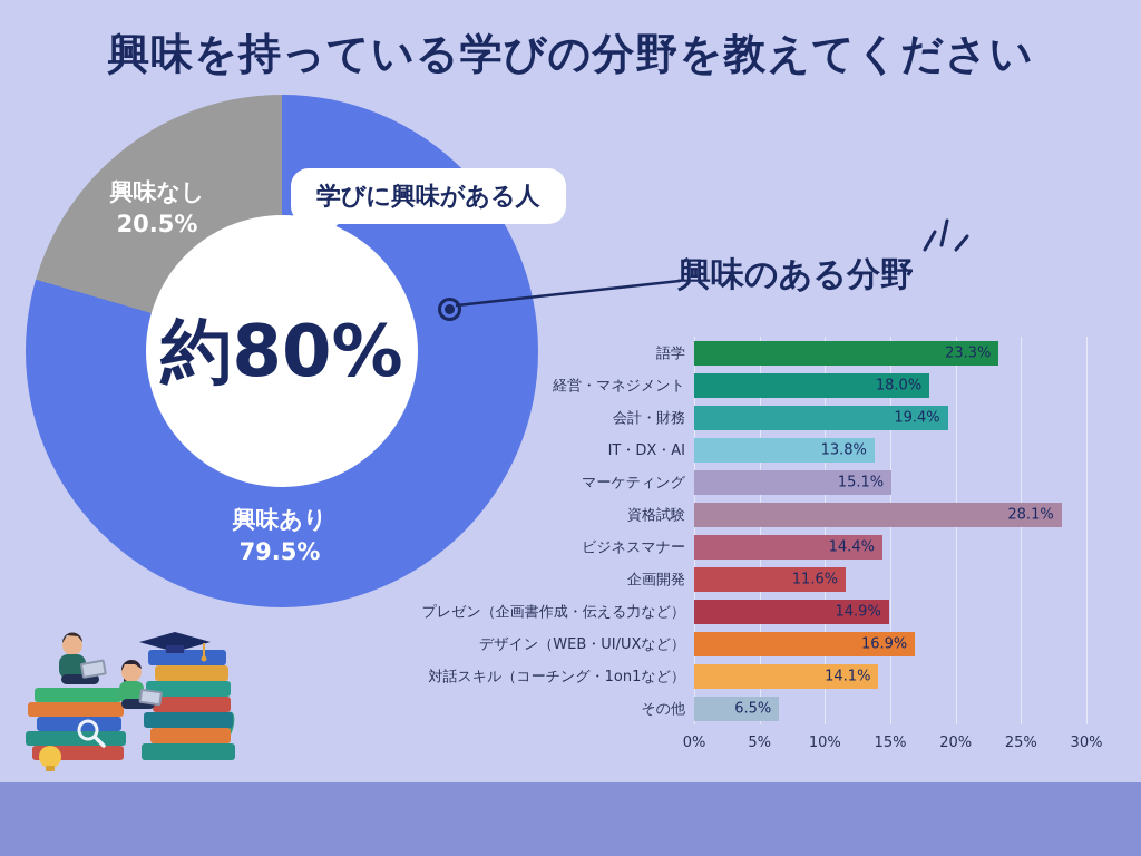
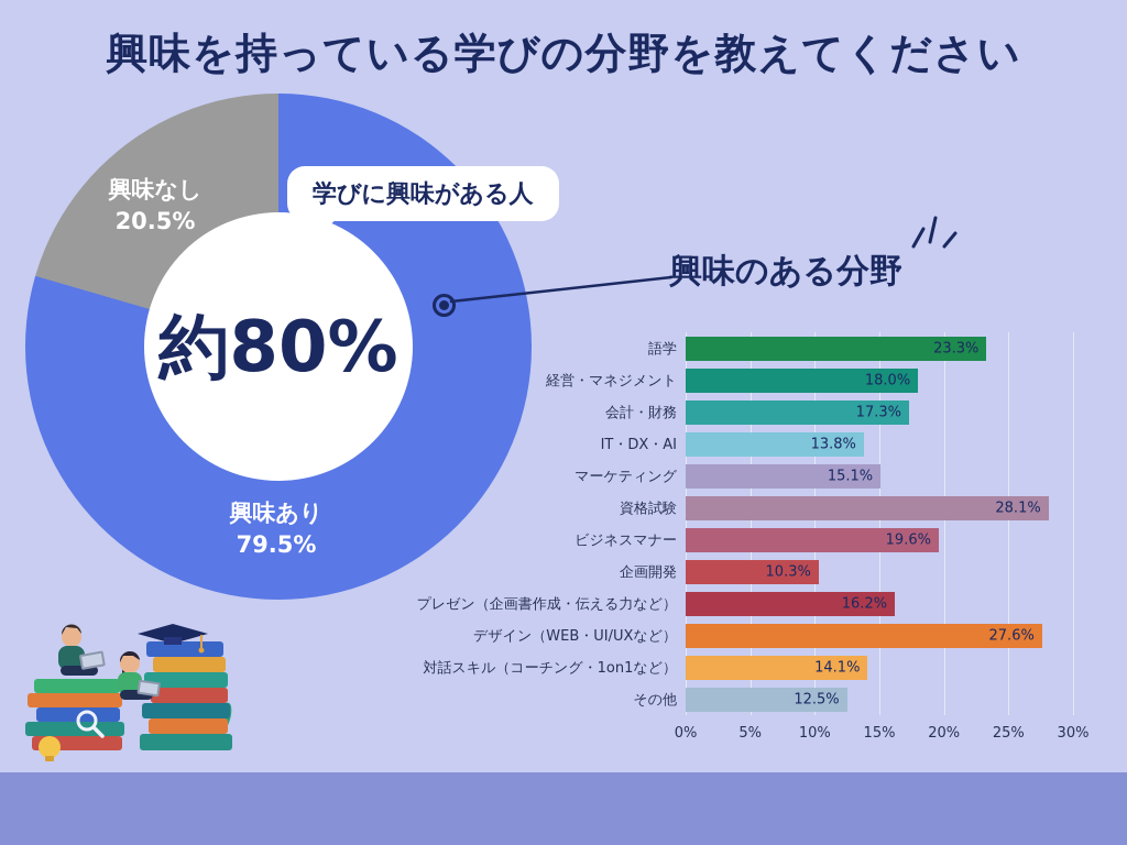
興味のある分野/会計・財務: 19.4% -> 17.3%
興味のある分野/ビジネスマナー: 14.4% -> 19.6%
興味のある分野/企画開発: 11.6% -> 10.3%
興味のある分野/プレゼン（企画書作成・伝える力など）: 14.9% -> 16.2%
興味のある分野/デザイン（WEB・UI/UXなど）: 16.9% -> 27.6%
興味のある分野/その他: 6.5% -> 12.5%
